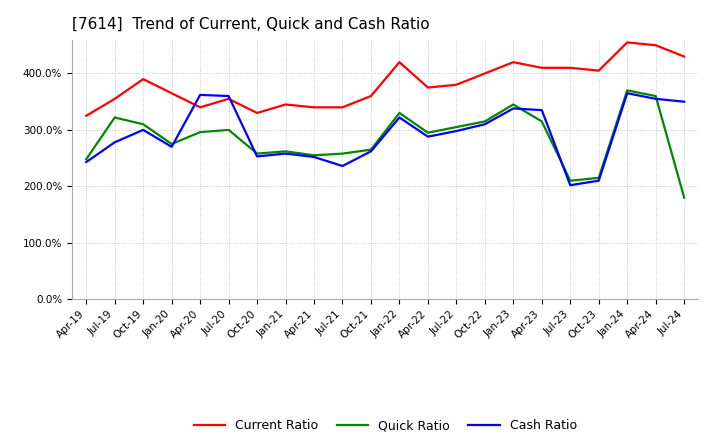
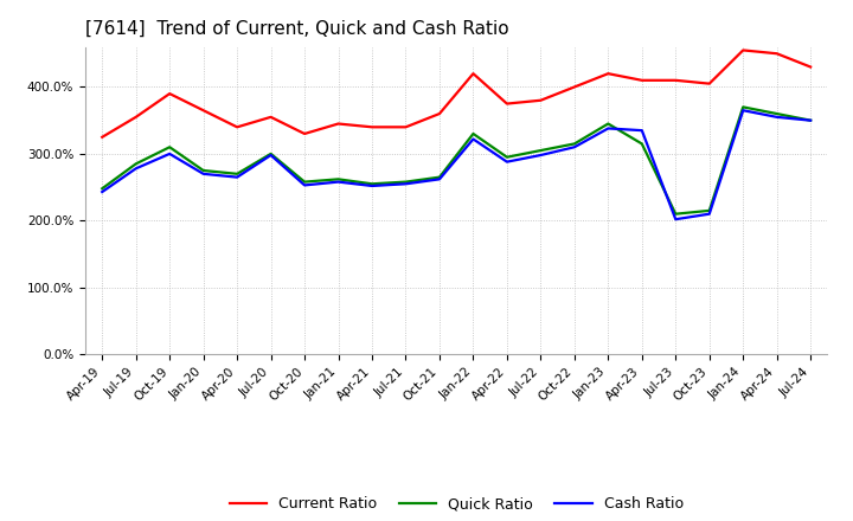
Quick Ratio/Jul-19: 322% -> 285%
Quick Ratio/Apr-20: 296% -> 270%
Cash Ratio/Apr-20: 362% -> 265%
Cash Ratio/Jul-20: 360% -> 298%
Cash Ratio/Jul-21: 236% -> 255%
Quick Ratio/Jul-24: 180% -> 350%
